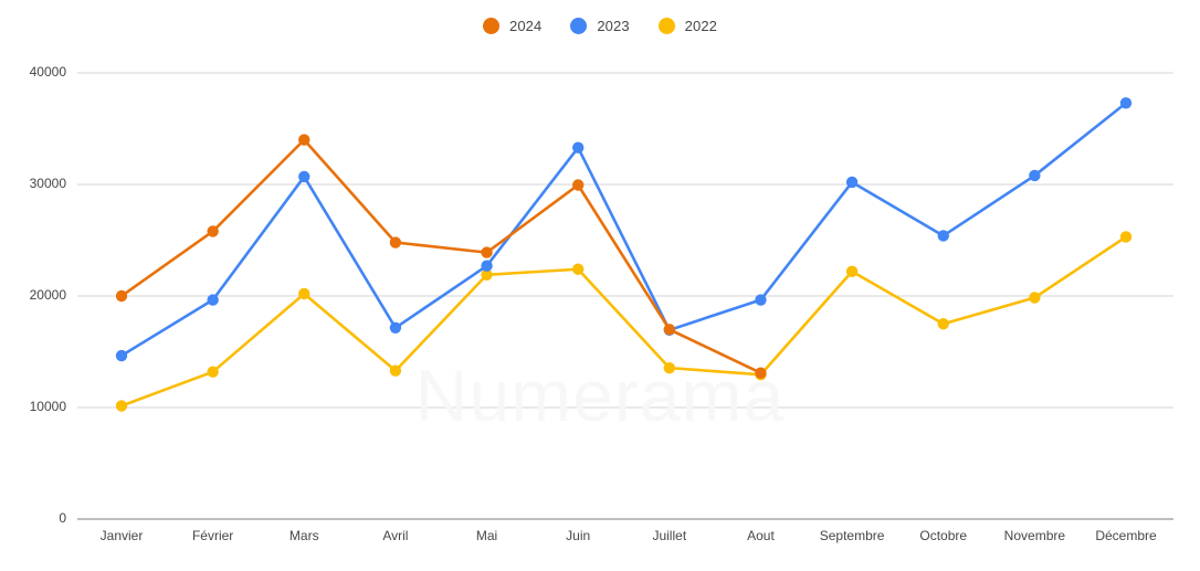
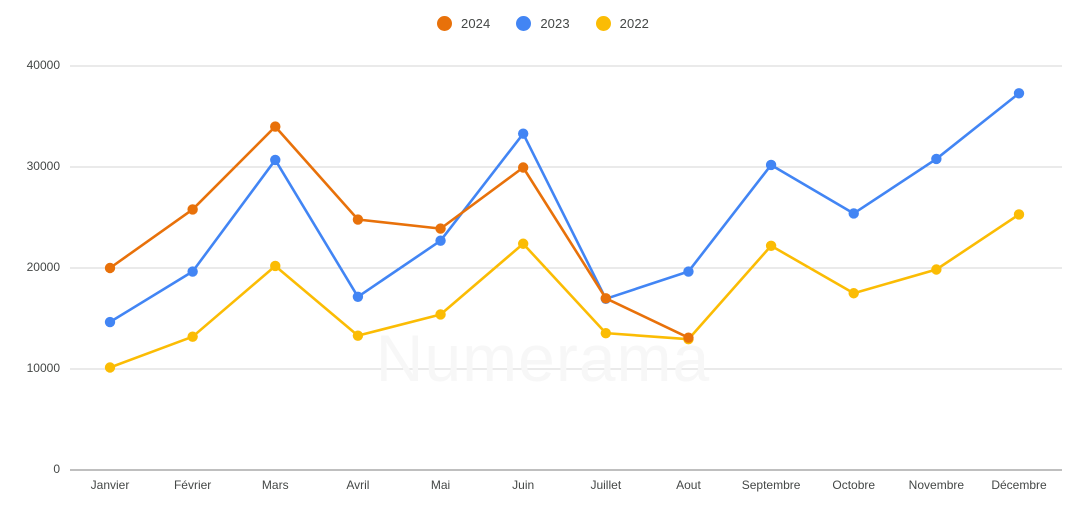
2022/Mai: 21900 -> 15400
